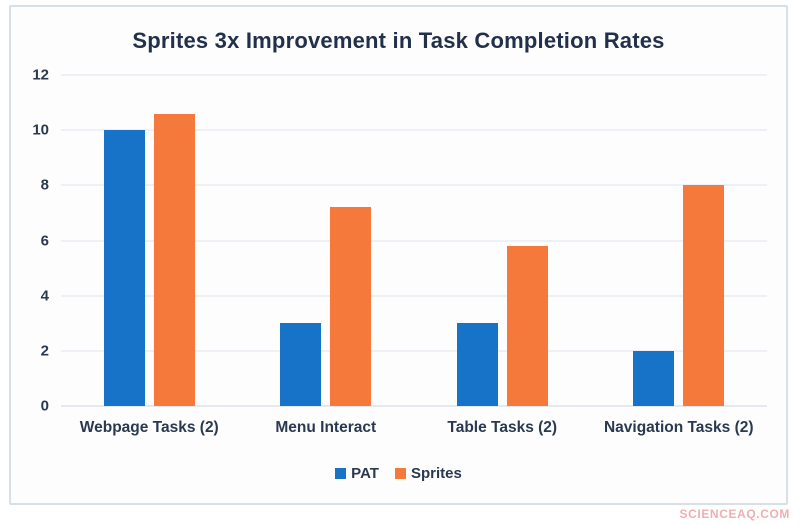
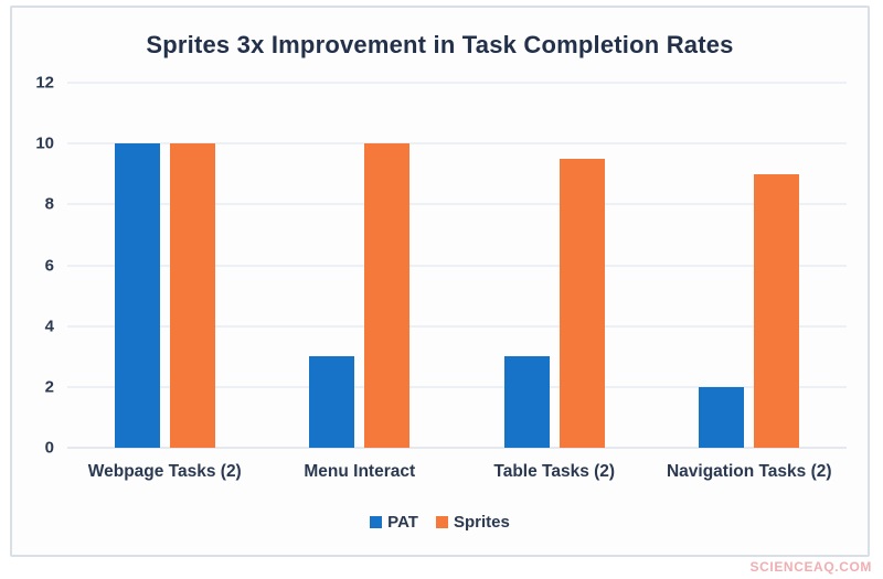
Sprites/Webpage Tasks (2): 10.6 -> 10.0
Sprites/Menu Interact: 7.2 -> 10.0
Sprites/Table Tasks (2): 5.8 -> 9.5
Sprites/Navigation Tasks (2): 8.0 -> 9.0
